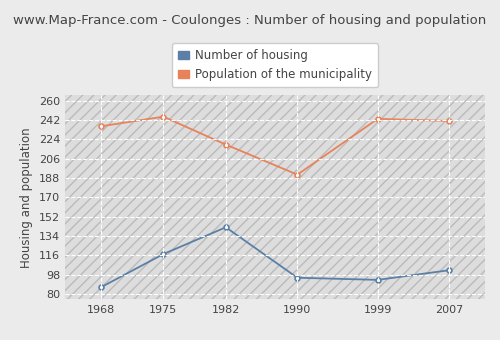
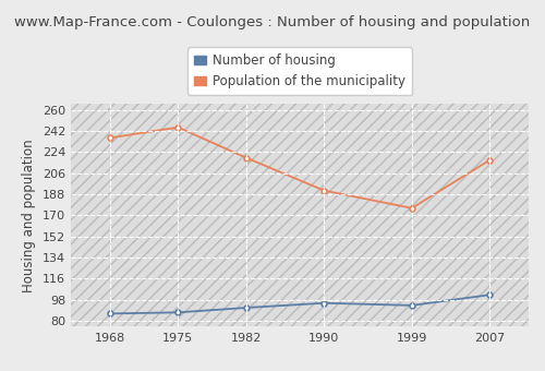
Number of housing/1975: 117 -> 87
Number of housing/1982: 142 -> 91
Population of the municipality/1999: 243 -> 176
Population of the municipality/2007: 241 -> 217
